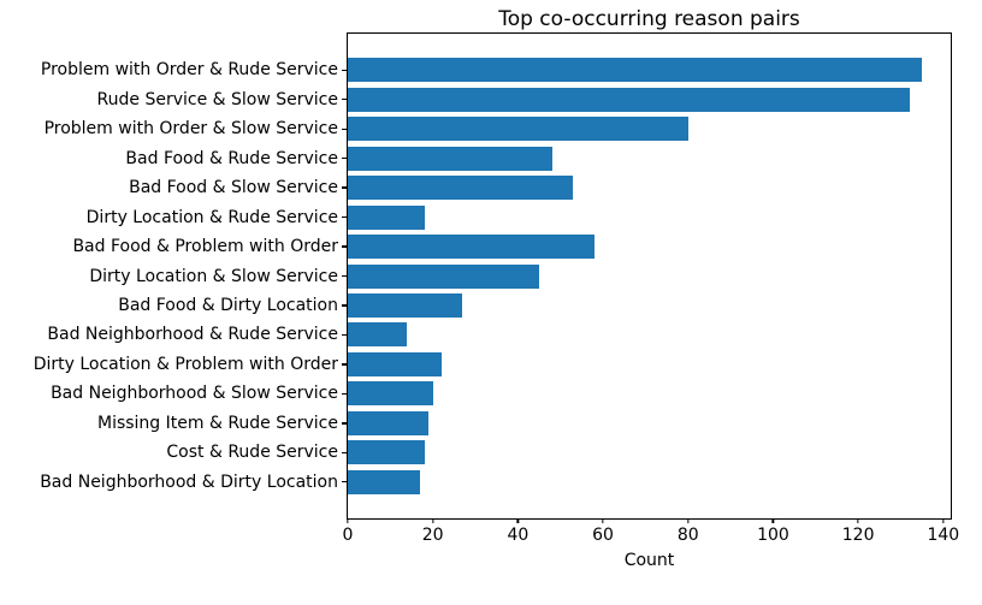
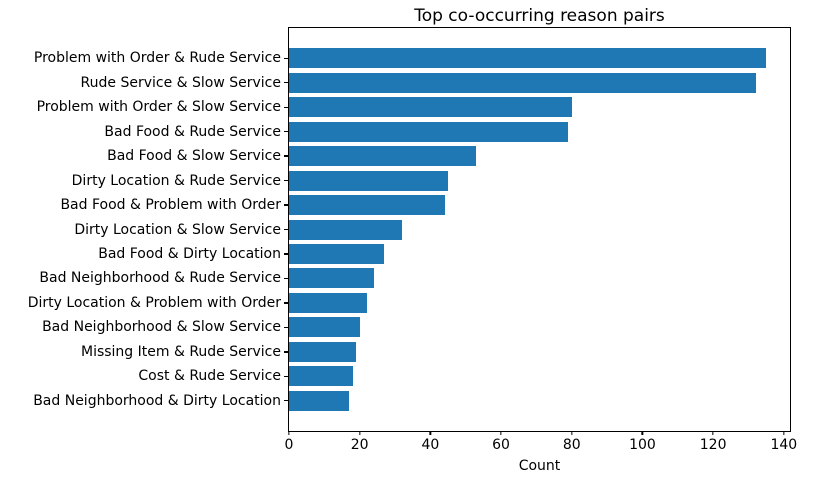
Bad Food & Rude Service: 48 -> 79
Dirty Location & Rude Service: 18 -> 45
Bad Food & Problem with Order: 58 -> 44
Dirty Location & Slow Service: 45 -> 32
Bad Neighborhood & Rude Service: 14 -> 24
